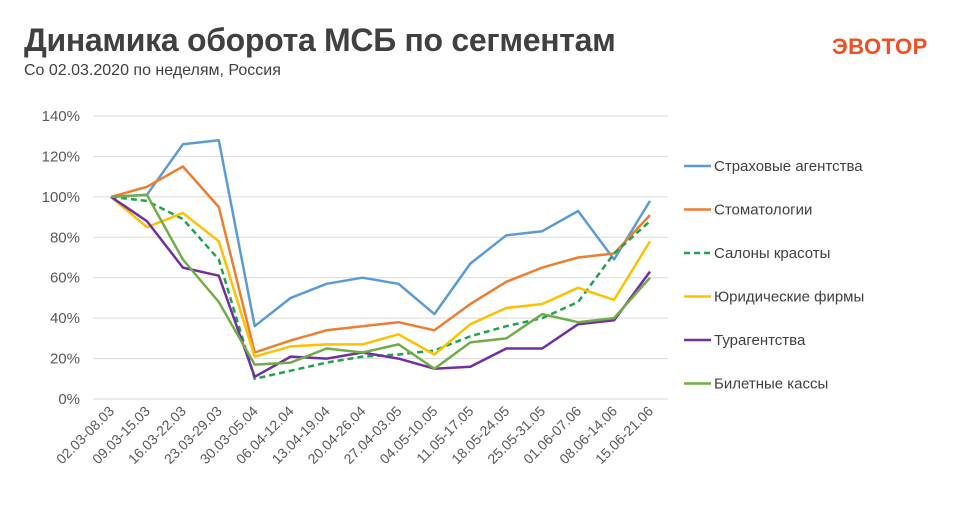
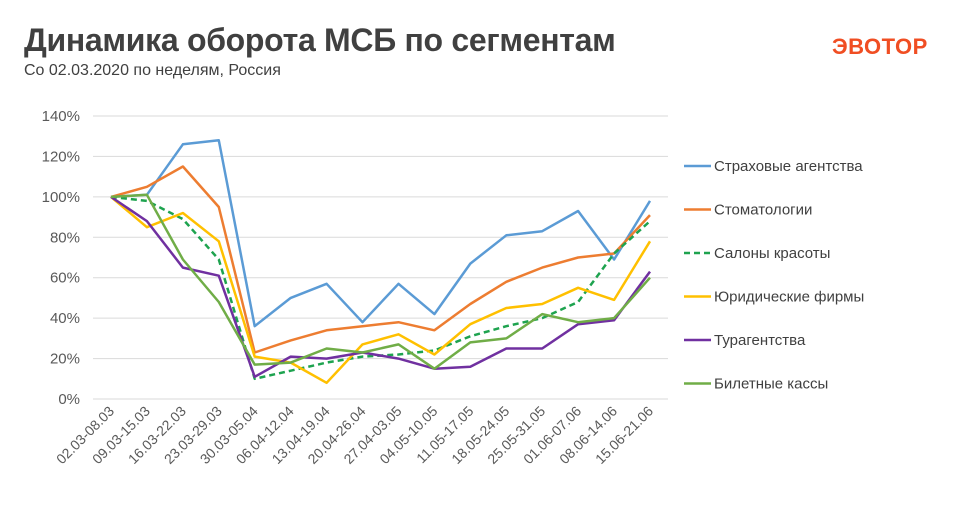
Юридические фирмы/06.04-12.04: 26% -> 18%
Юридические фирмы/13.04-19.04: 27% -> 8%
Страховые агентства/20.04-26.04: 60% -> 38%
